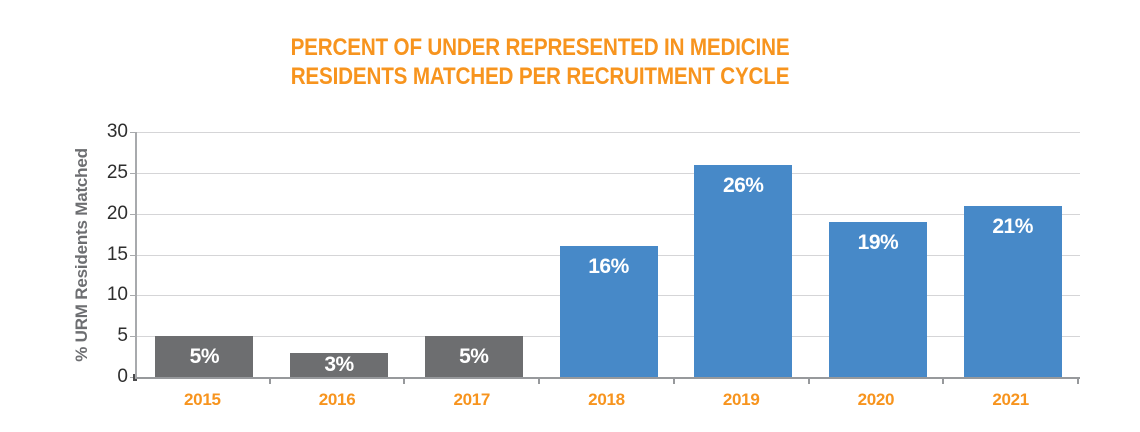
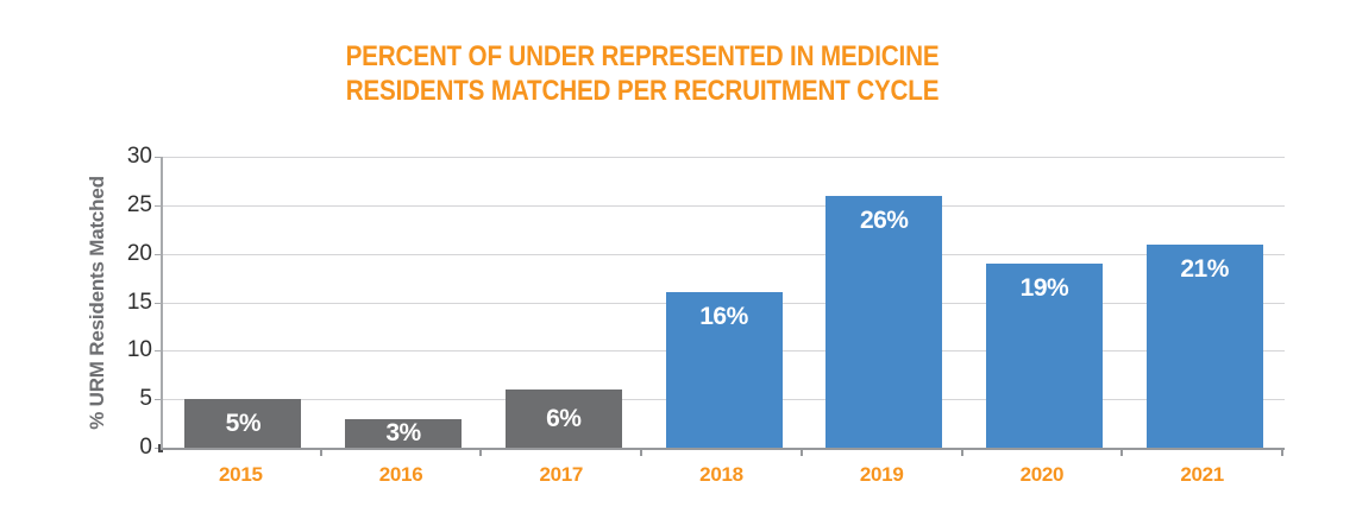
2017: 5% -> 6%
